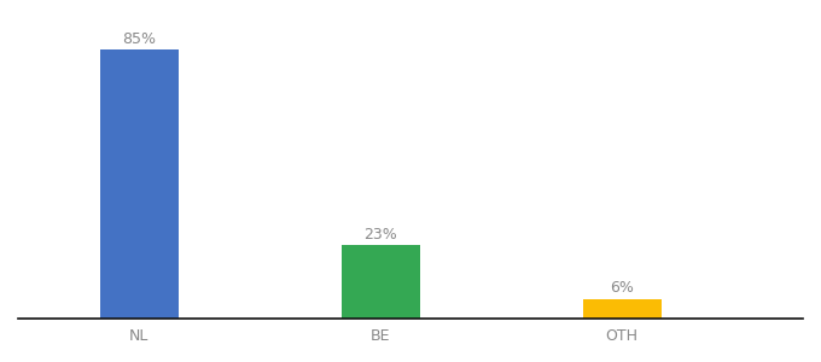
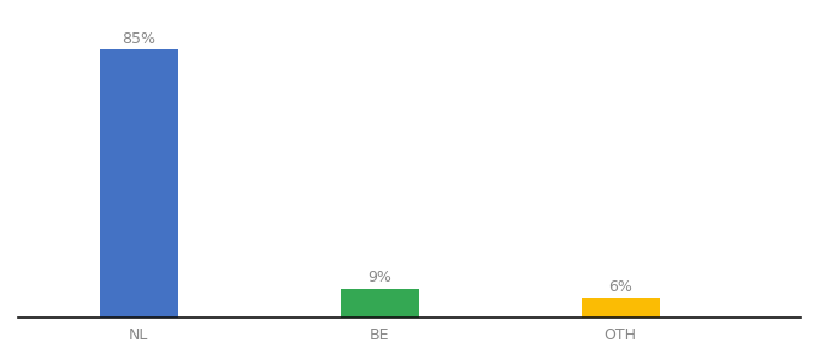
BE: 23% -> 9%
